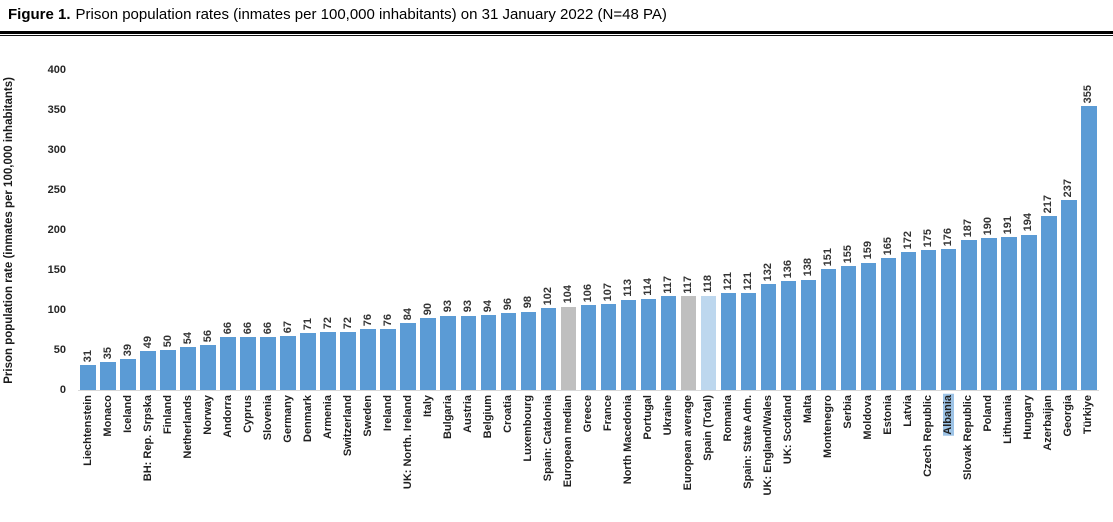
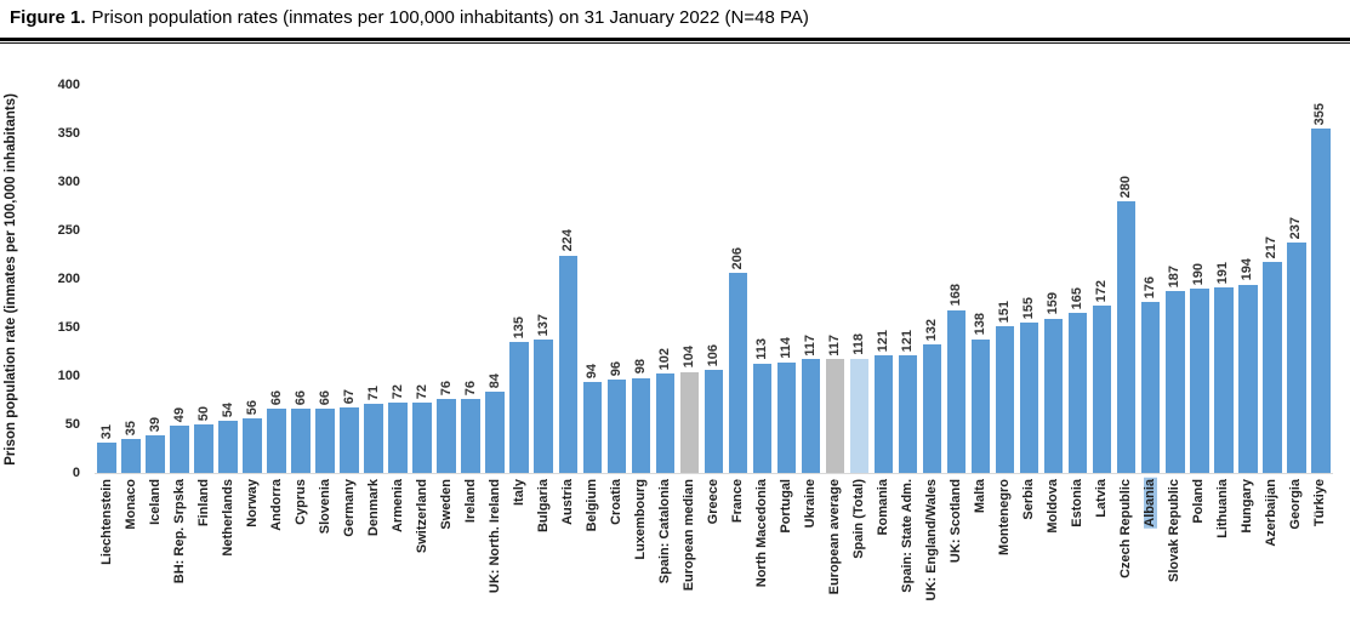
Italy: 90 -> 135
Bulgaria: 93 -> 137
Austria: 93 -> 224
France: 107 -> 206
UK: Scotland: 136 -> 168
Czech Republic: 175 -> 280
